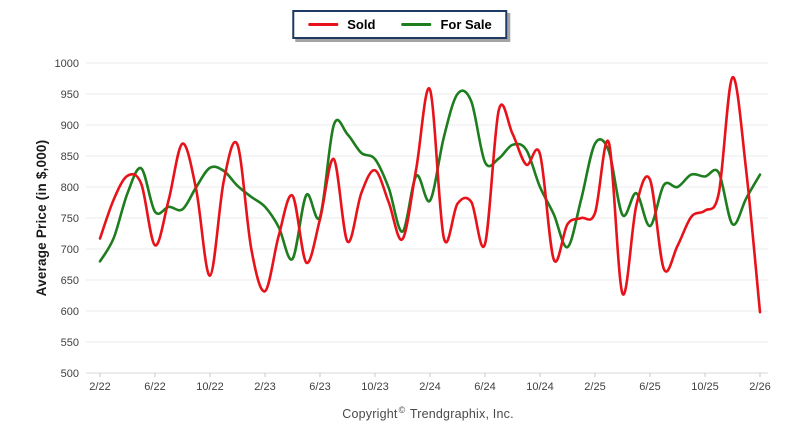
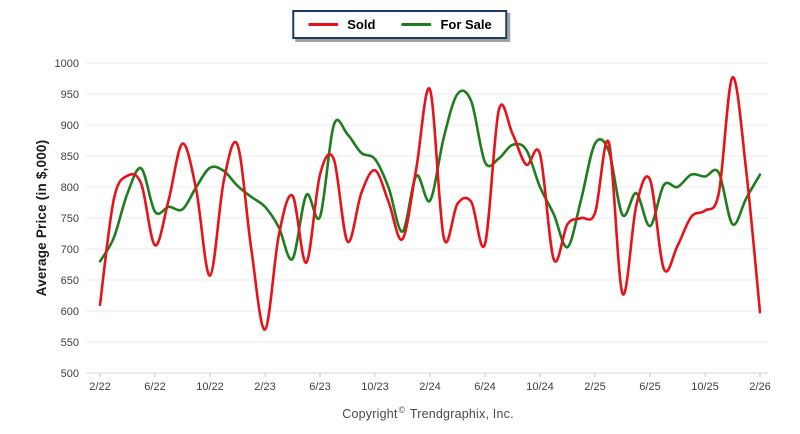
Sold/2/22: 720 -> 610
Sold/2/23: 630 -> 570
Sold/6/23: 750 -> 820
